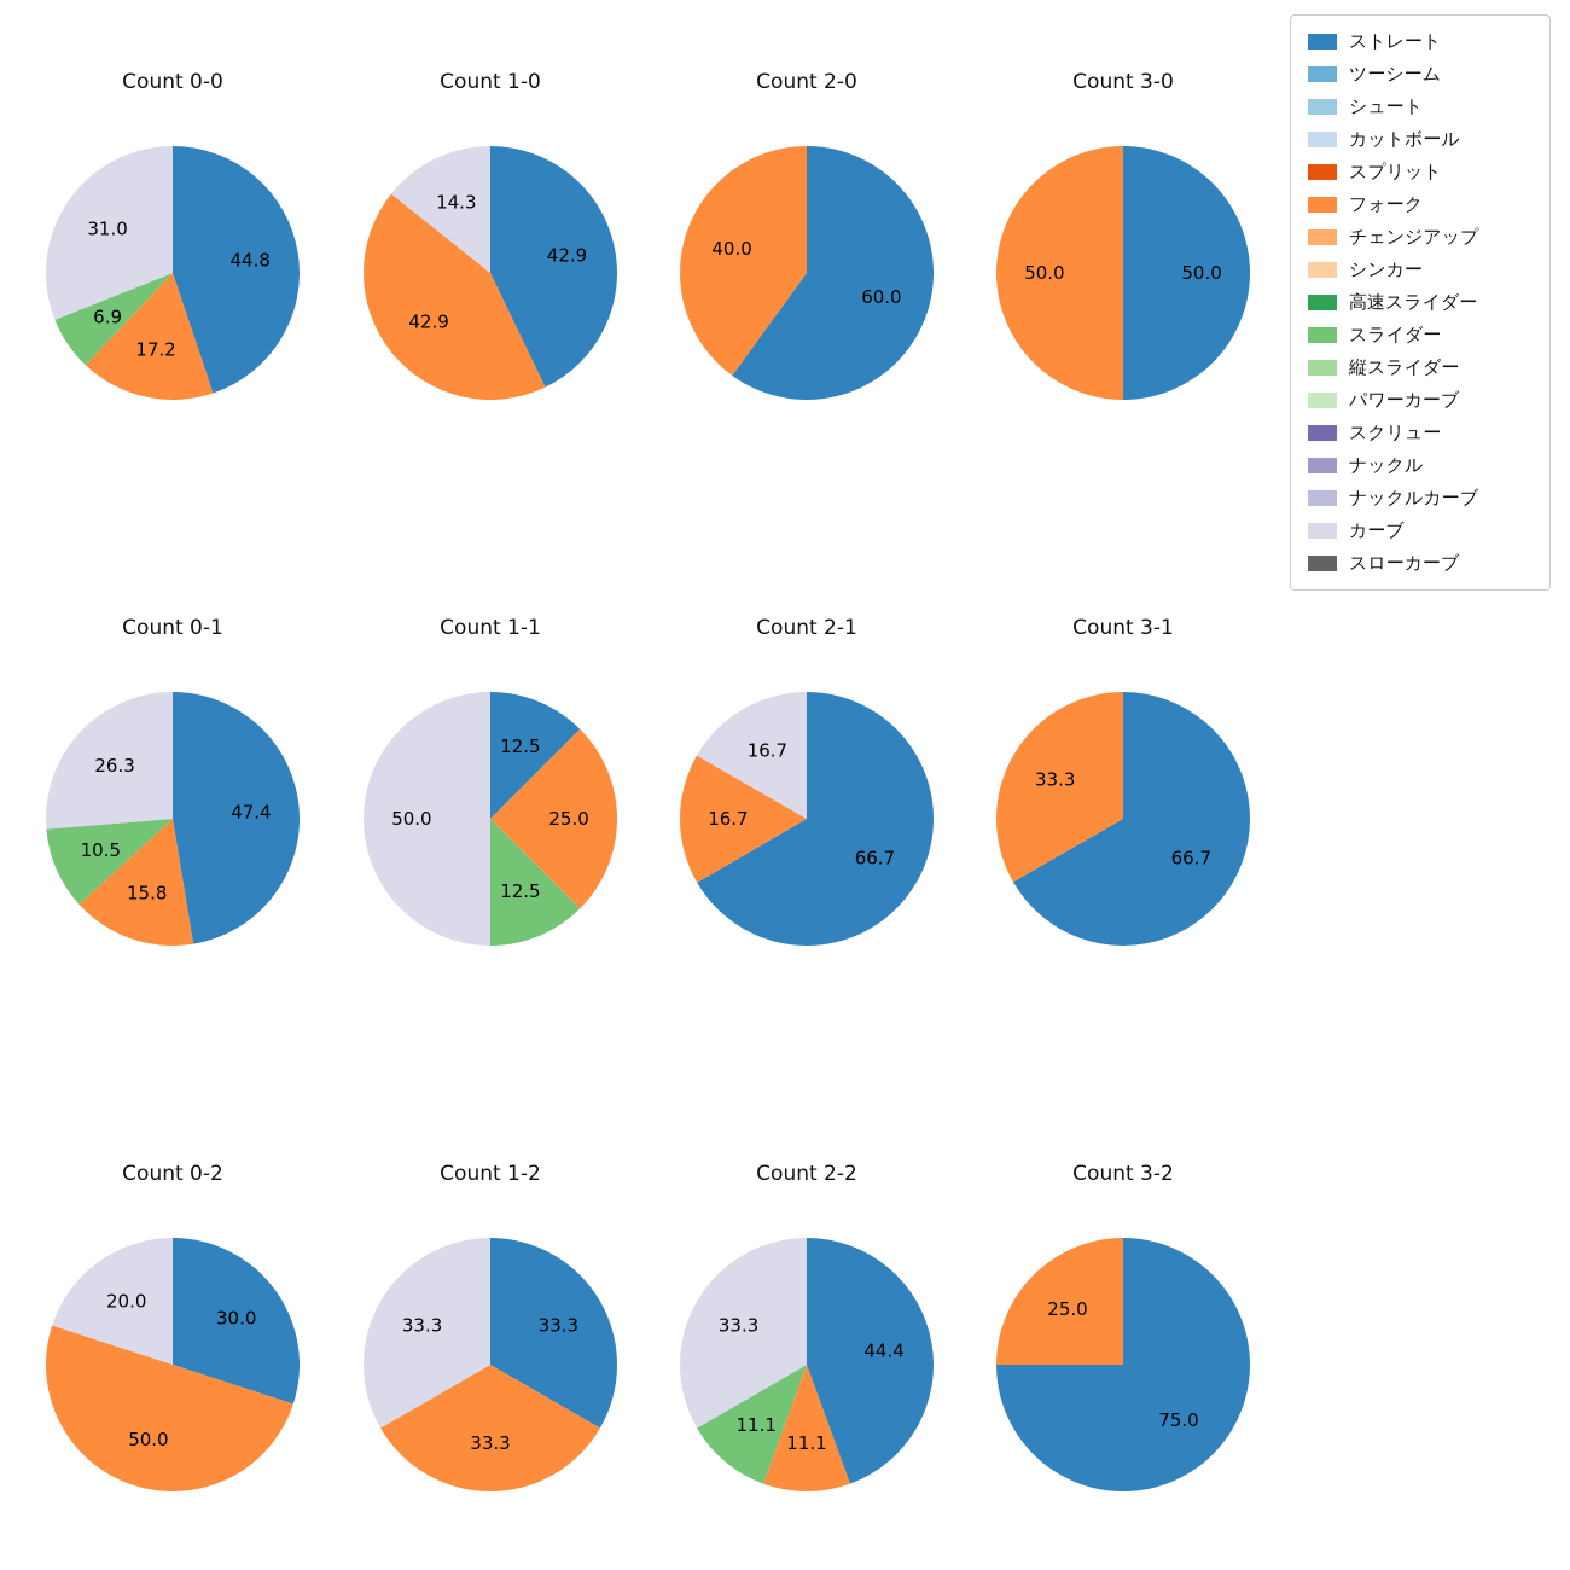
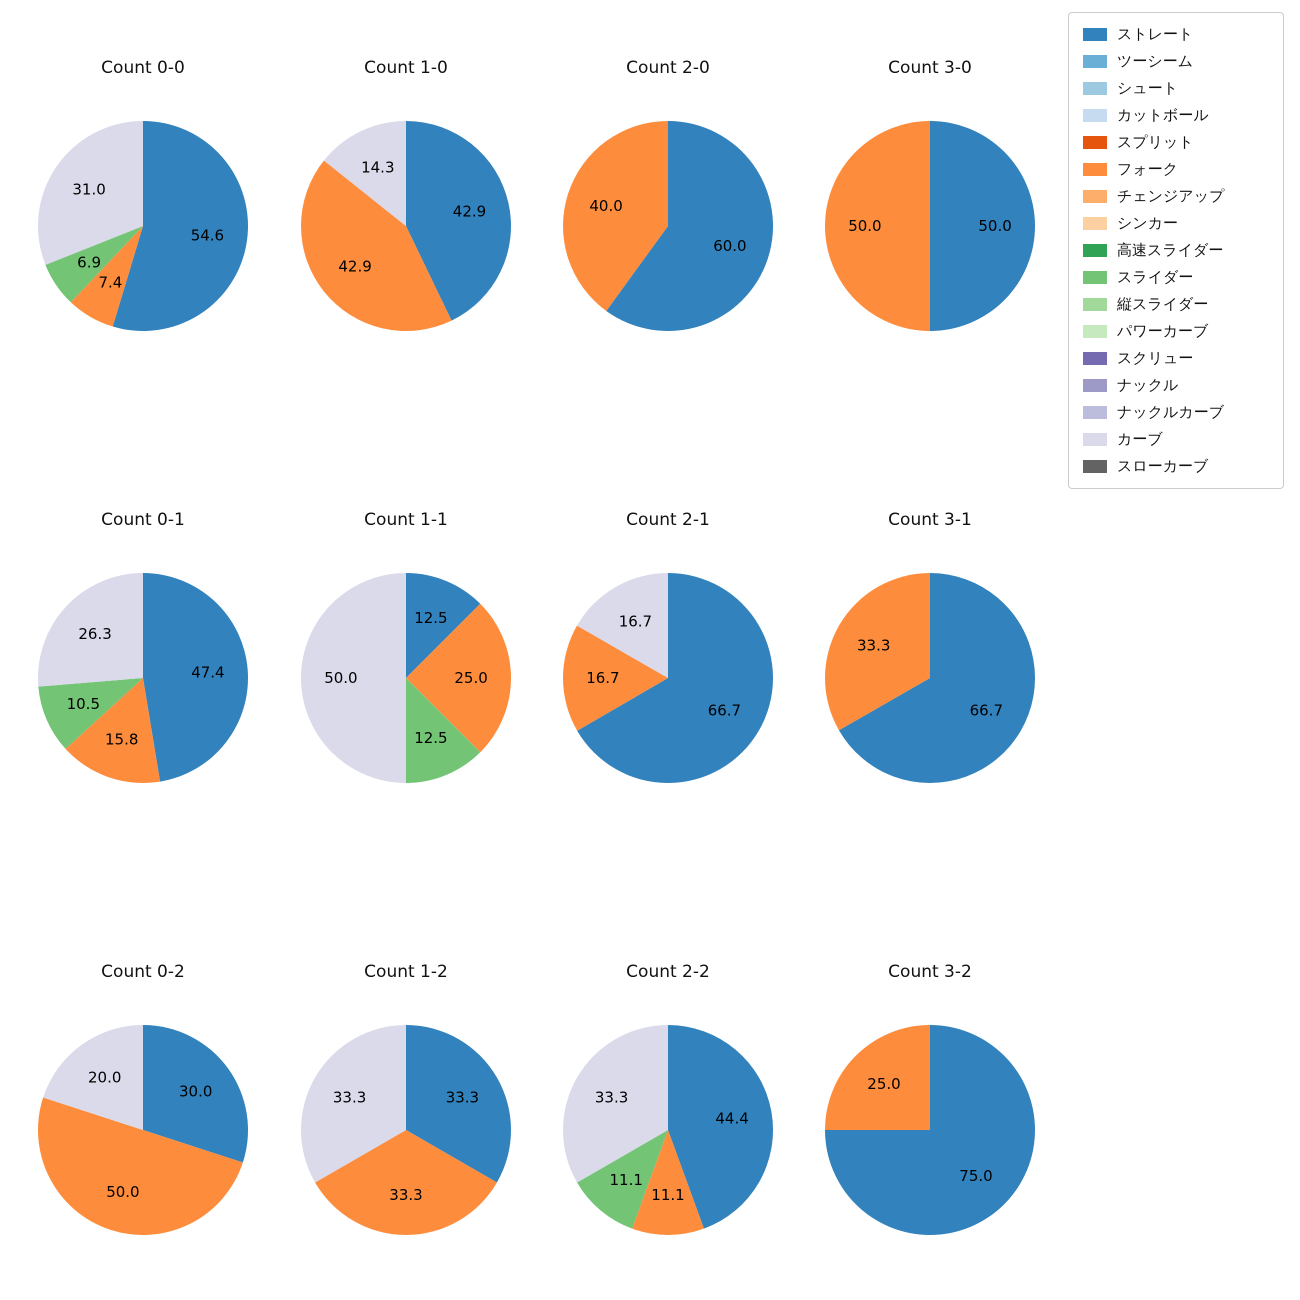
Count 0-0/ストレート: 44.8 -> 54.6
Count 0-0/フォーク: 17.2 -> 7.4
